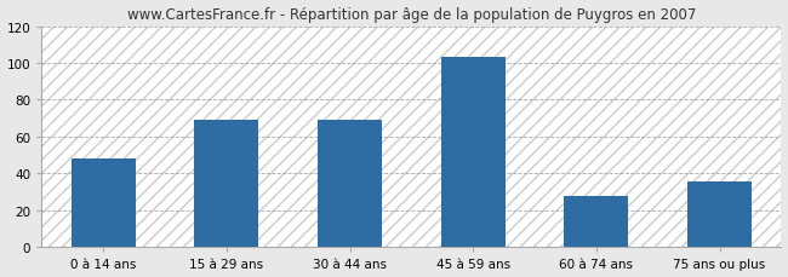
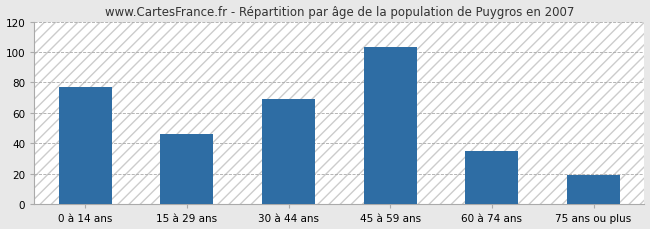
0 à 14 ans: 48 -> 77
15 à 29 ans: 69 -> 46
60 à 74 ans: 28 -> 35
75 ans ou plus: 36 -> 19
